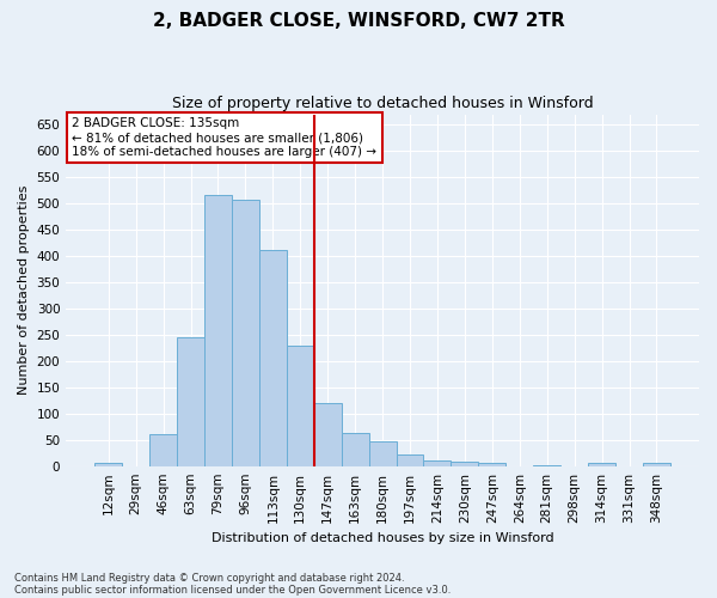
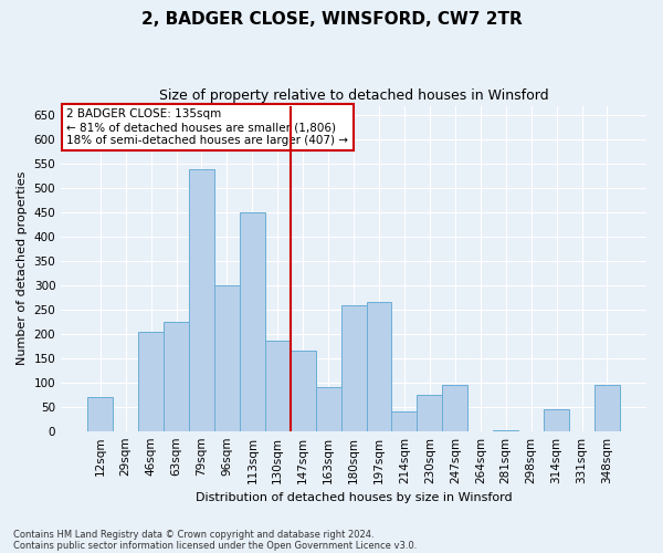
12sqm: 5 -> 70
46sqm: 60 -> 205
63sqm: 245 -> 225
79sqm: 517 -> 540
96sqm: 507 -> 300
113sqm: 411 -> 450
130sqm: 230 -> 185
147sqm: 120 -> 165
163sqm: 63 -> 90
180sqm: 47 -> 260
197sqm: 22 -> 265
214sqm: 10 -> 40
230sqm: 8 -> 75
247sqm: 5 -> 95
314sqm: 5 -> 45
348sqm: 5 -> 95
